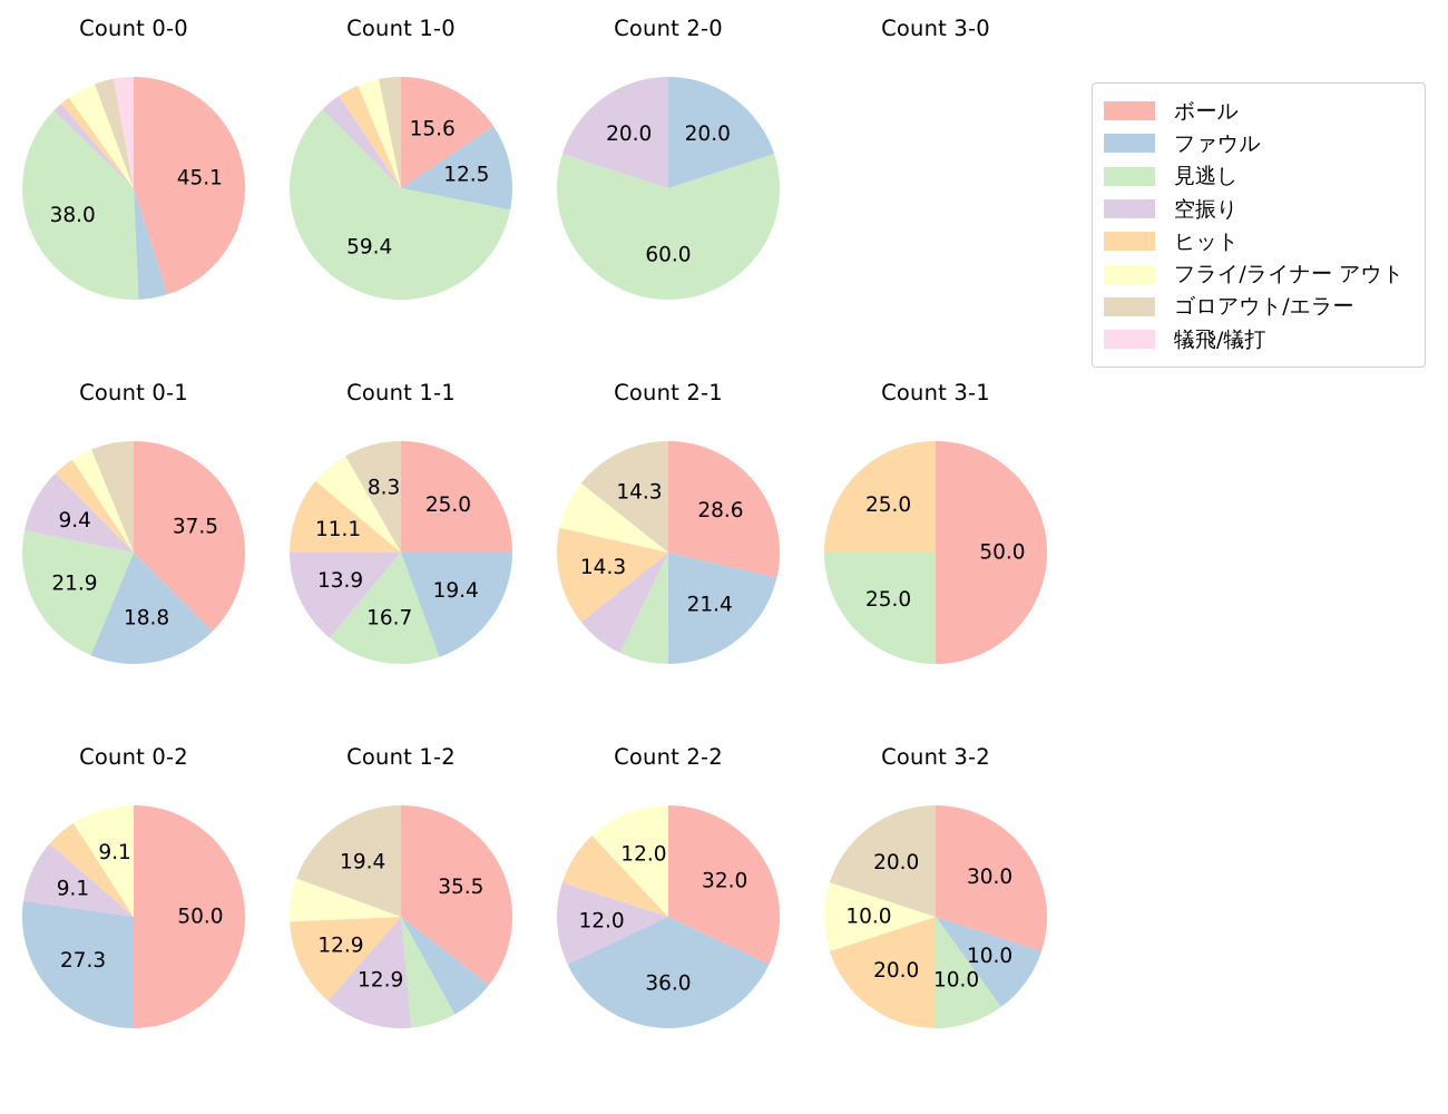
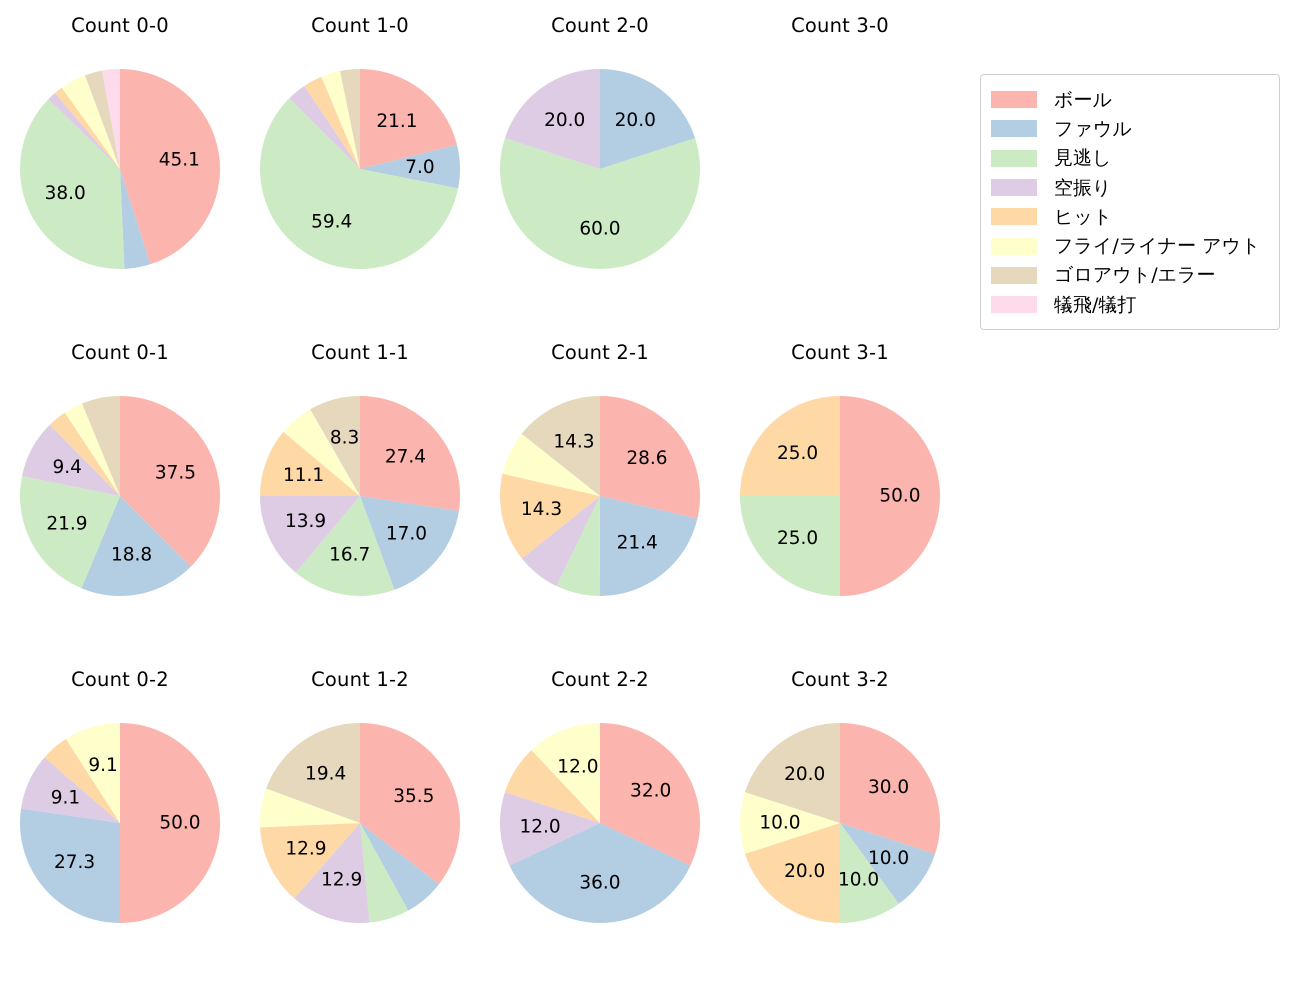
Count 1-0/ボール: 15.6 -> 21.1
Count 1-0/ファウル: 12.5 -> 7.0
Count 1-1/ボール: 25.0 -> 27.4
Count 1-1/ファウル: 19.4 -> 17.0
